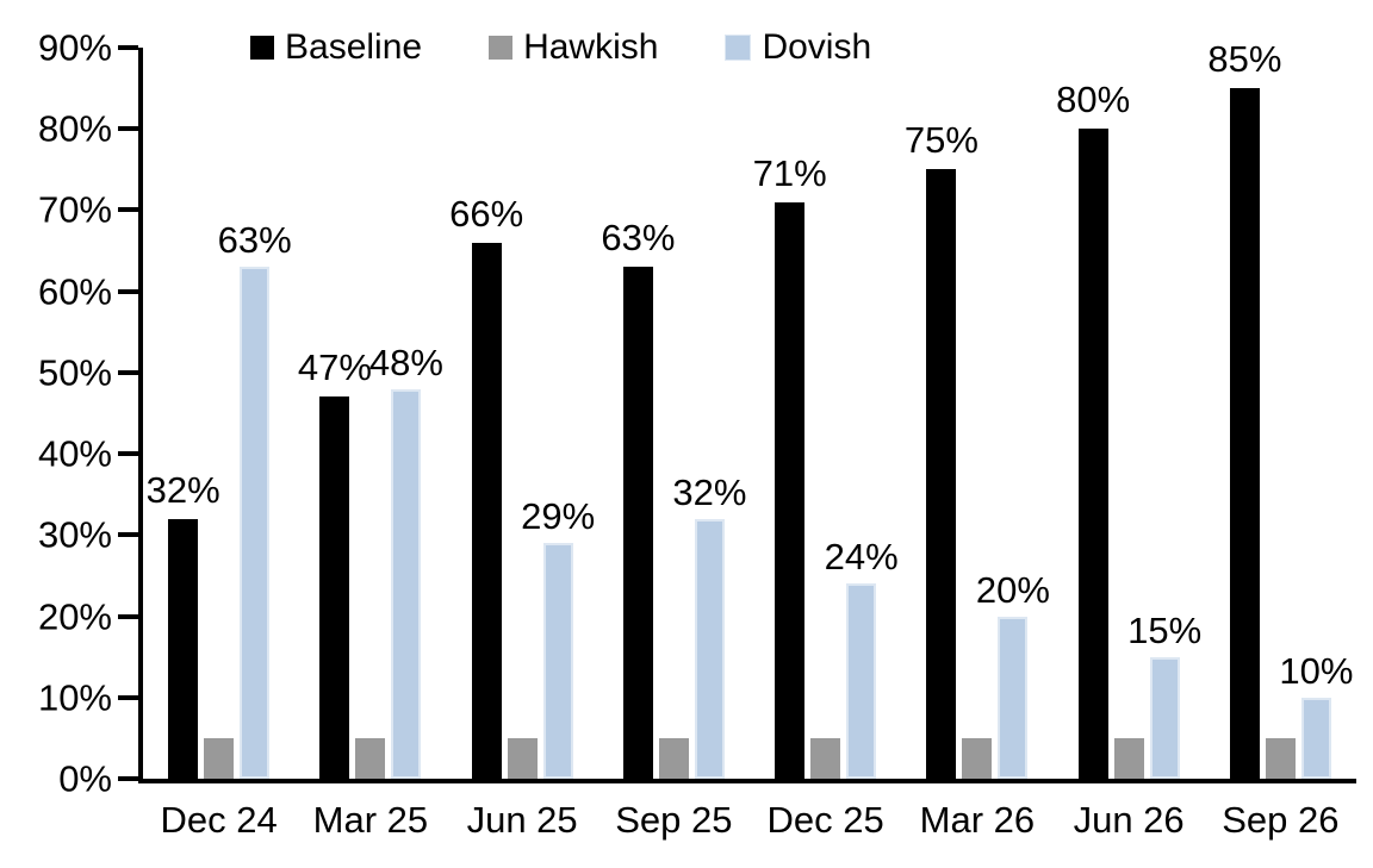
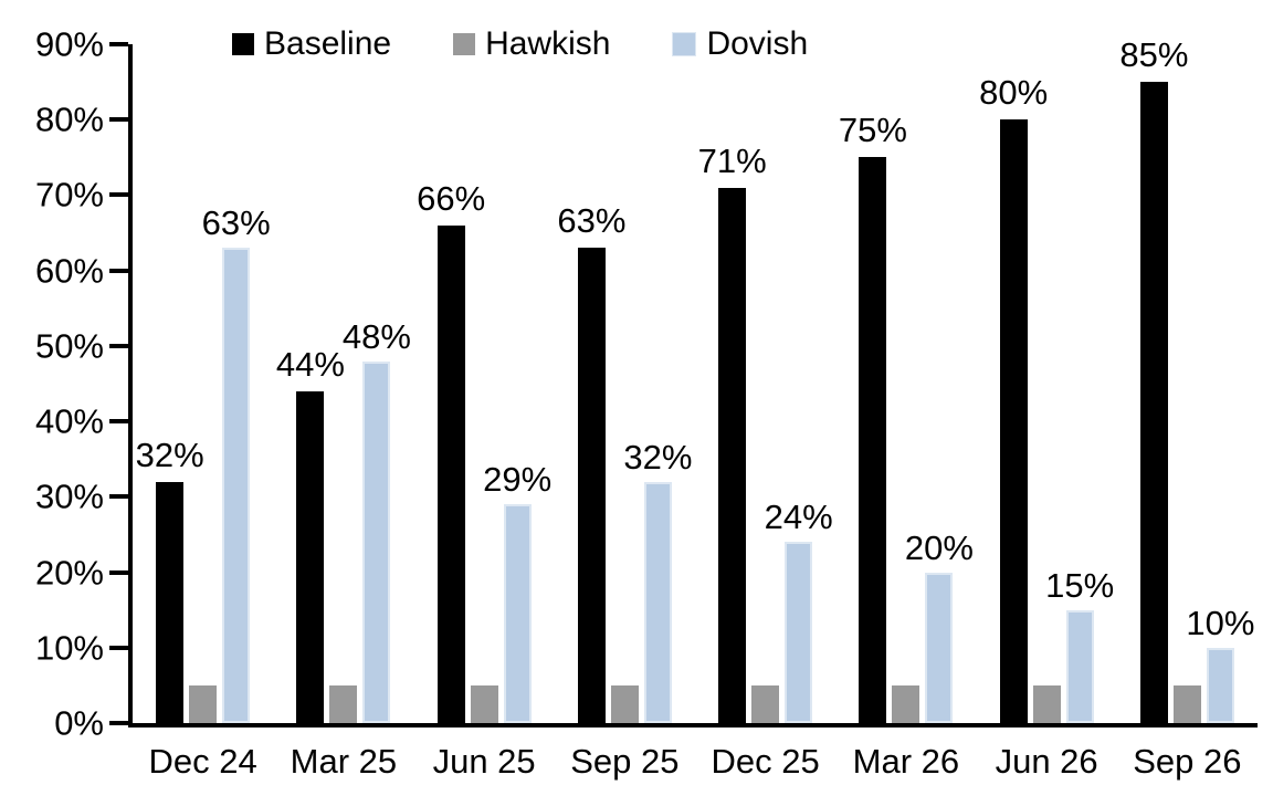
Baseline/Mar 25: 47% -> 44%
